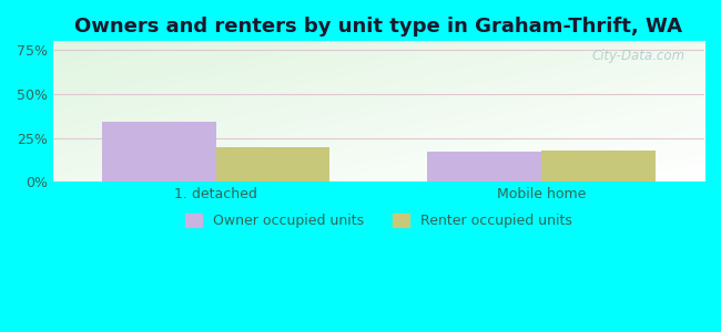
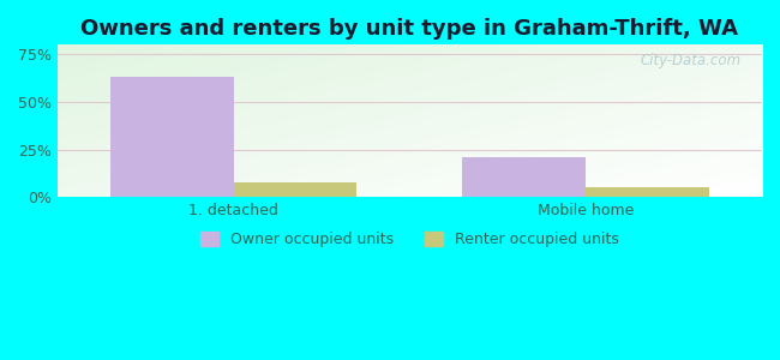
Owner occupied units/1. detached: 34% -> 63%
Renter occupied units/1. detached: 20% -> 8%
Owner occupied units/Mobile home: 17% -> 21%
Renter occupied units/Mobile home: 18% -> 6%
